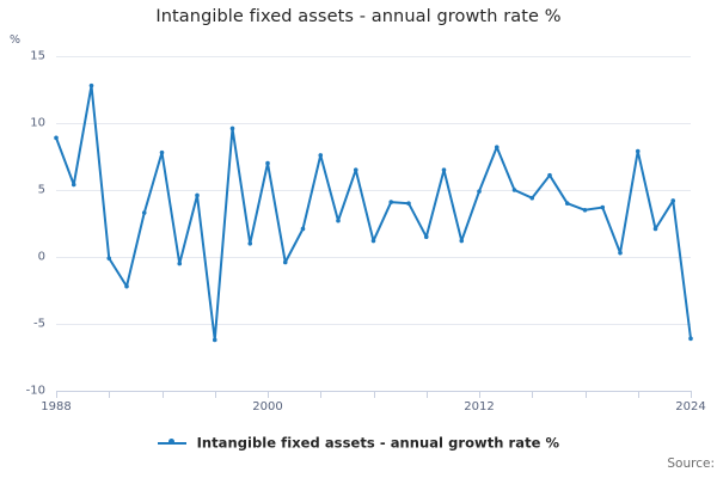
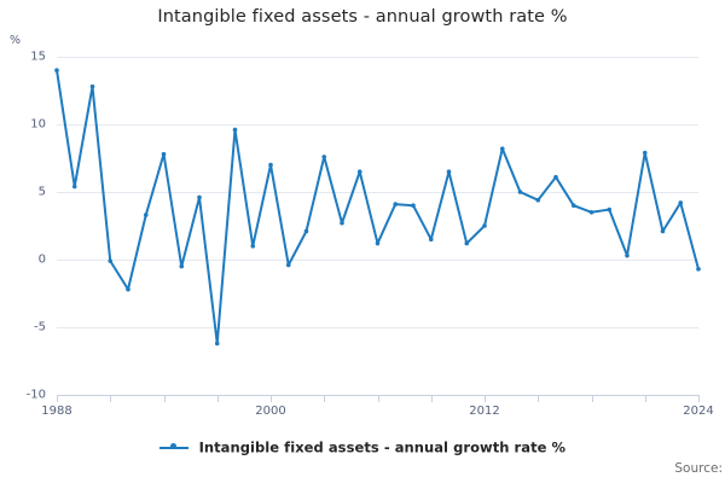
1988: 8.9 -> 14.0
2012: 4.9 -> 2.5
2024: -6.1 -> -0.7
